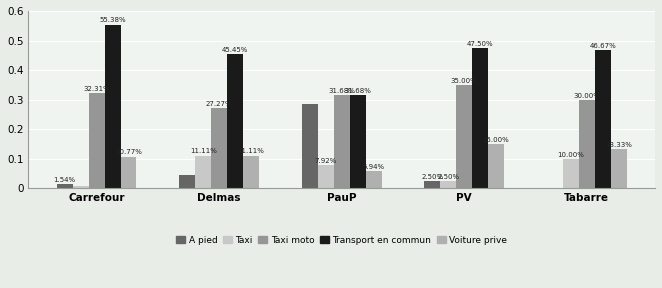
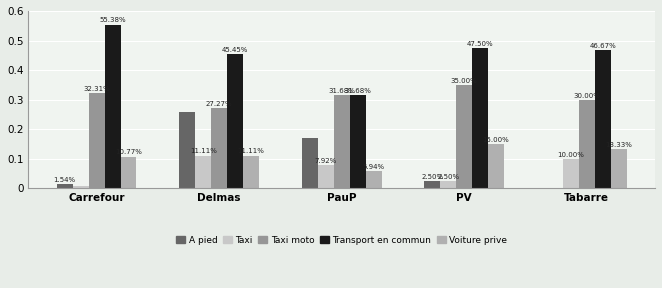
A pied/Delmas: 0.045 -> 0.260
A pied/PauP: 0.287 -> 0.170
